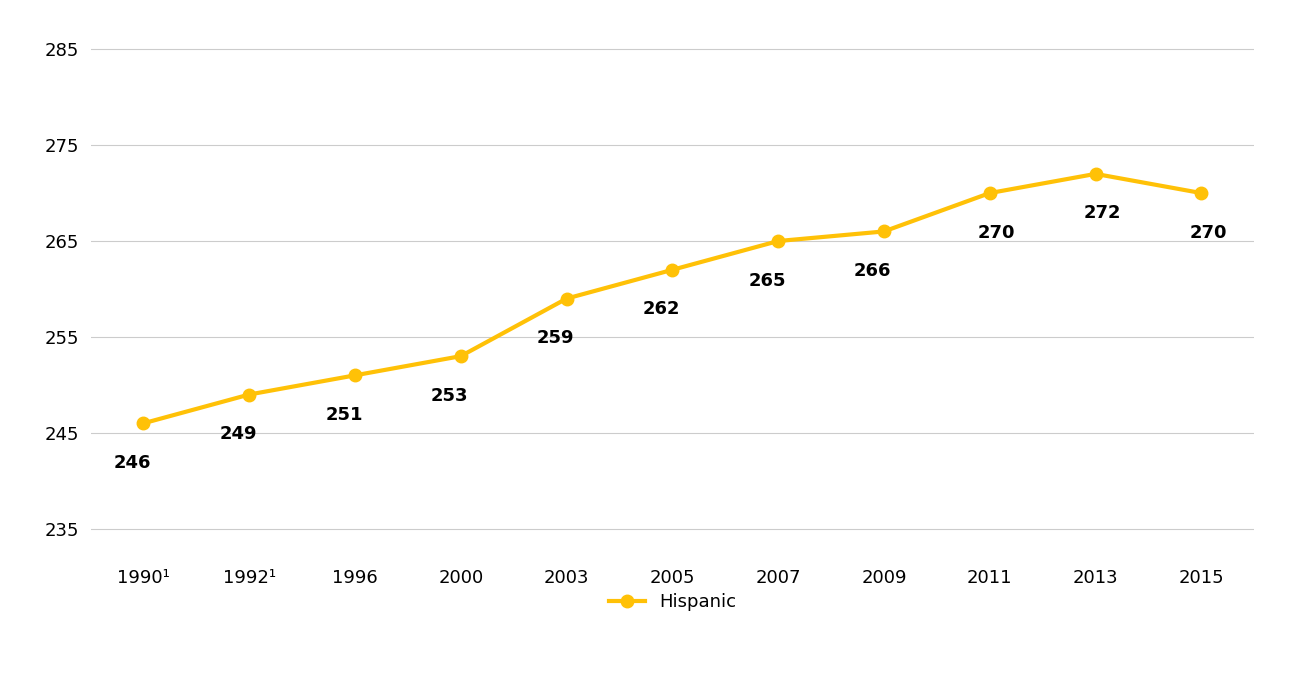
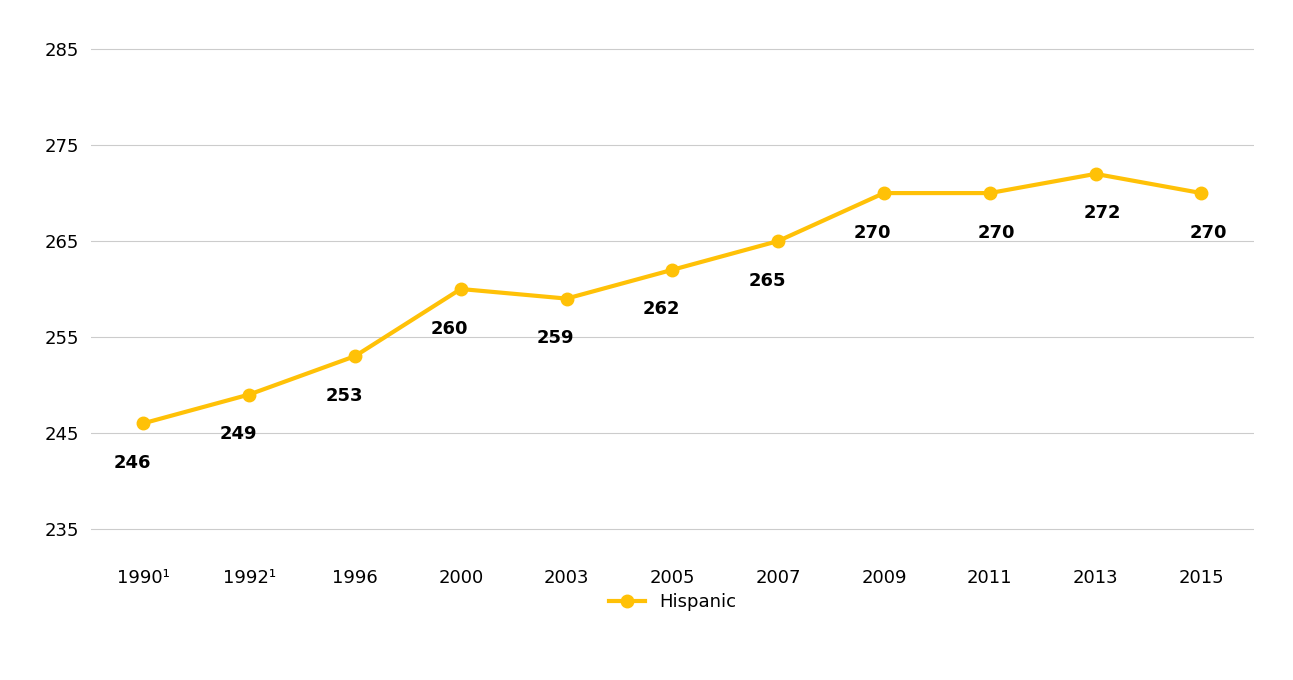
1996: 251 -> 253
2000: 253 -> 260
2009: 266 -> 270
